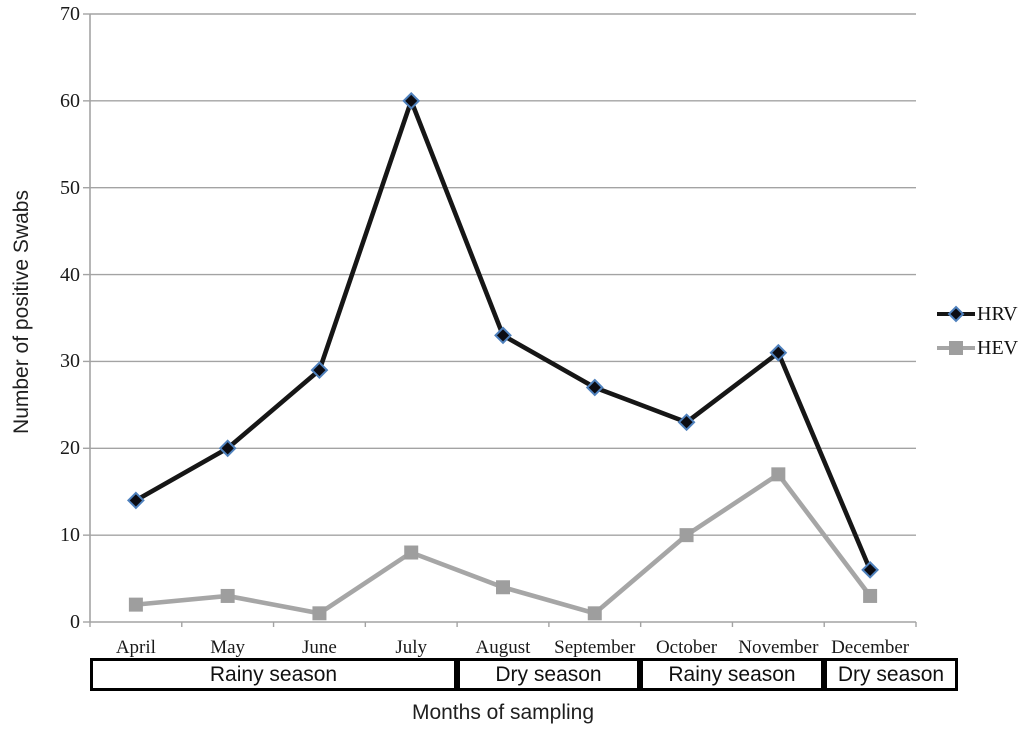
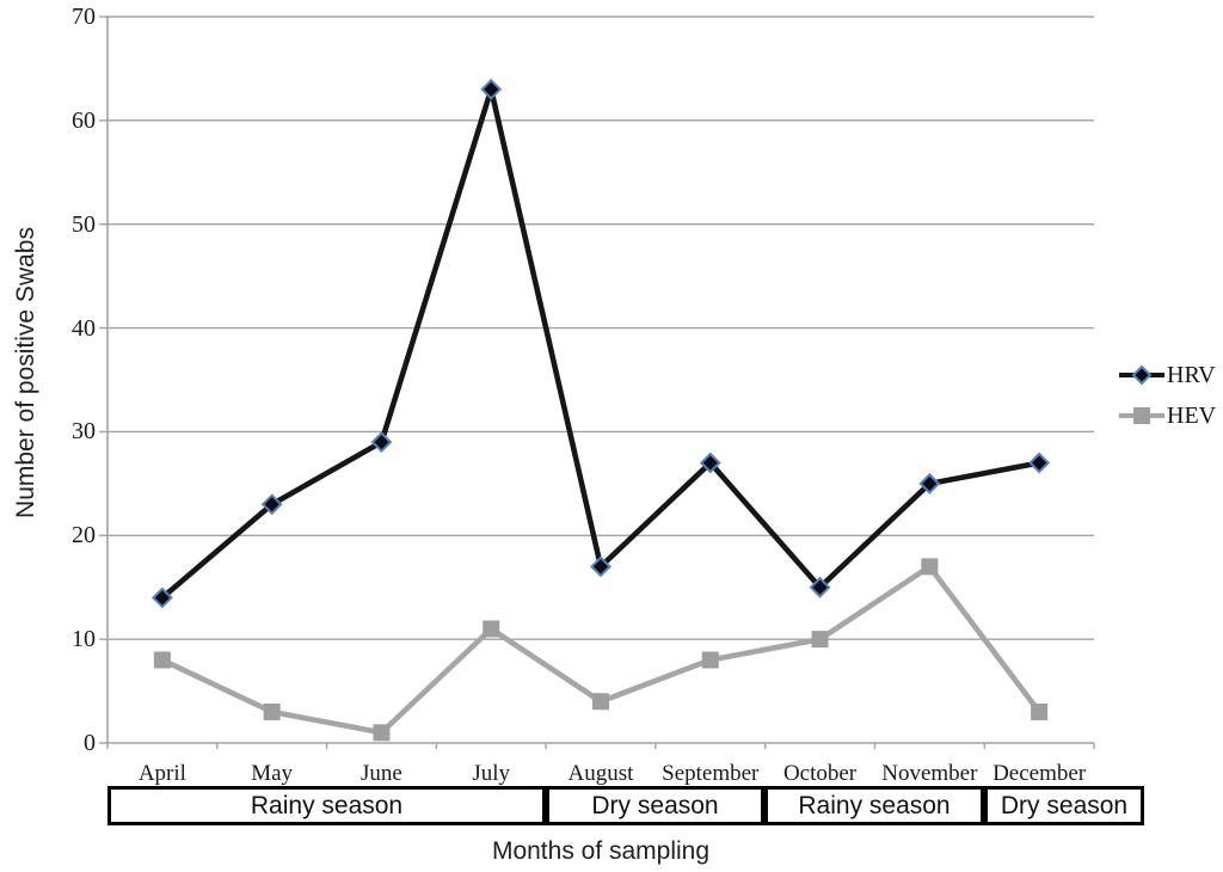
HEV/April: 2 -> 8
HRV/May: 20 -> 23
HEV/July: 8 -> 11
HRV/July: 60 -> 63
HRV/August: 33 -> 17
HEV/September: 1 -> 8
HRV/October: 23 -> 15
HRV/November: 31 -> 25
HRV/December: 6 -> 27
